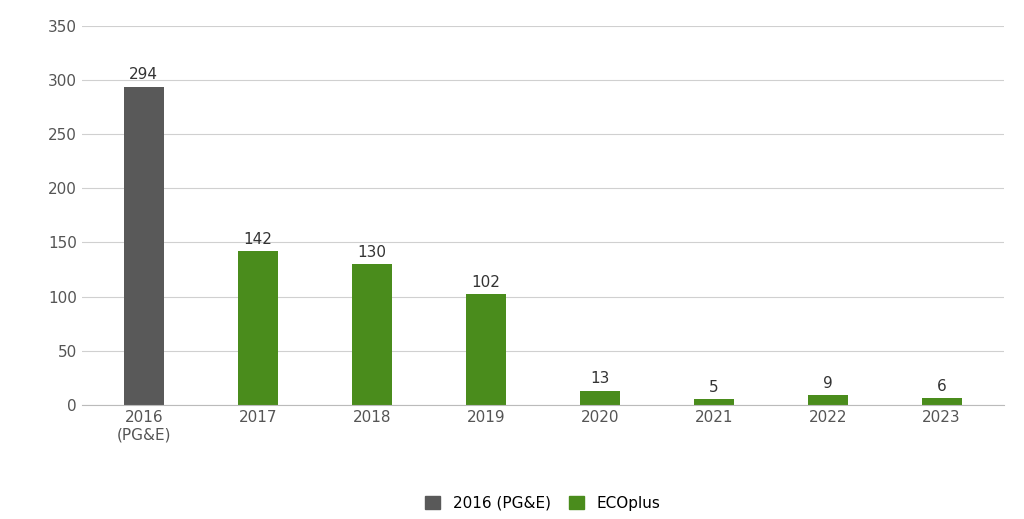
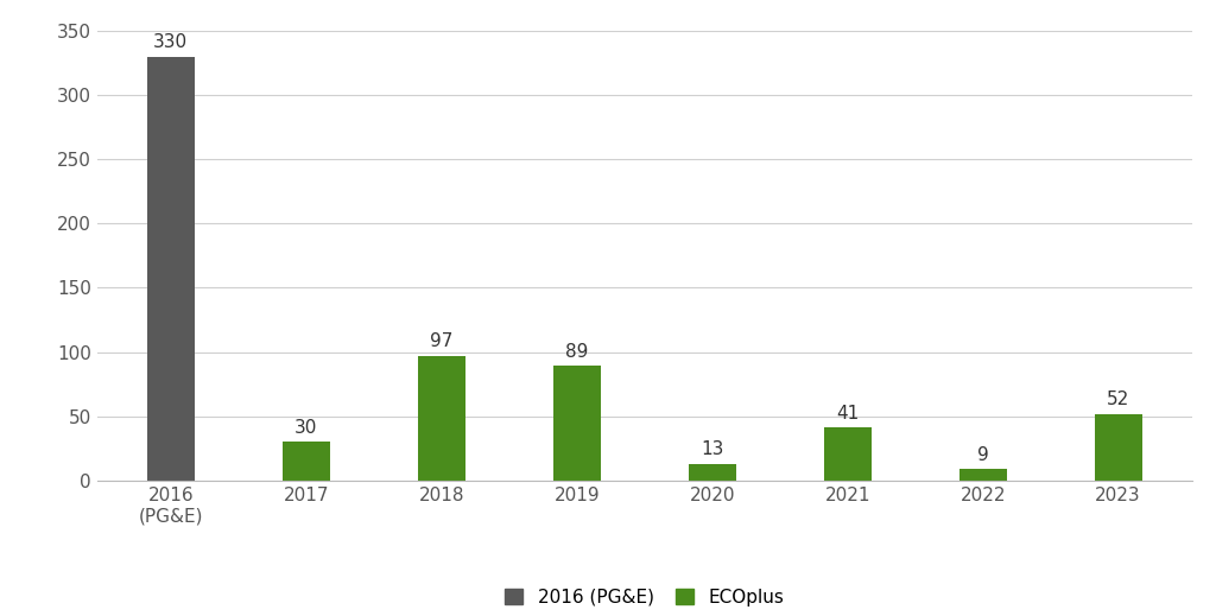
2016 (PG&E): 294 -> 330
2017: 142 -> 30
2018: 130 -> 97
2019: 102 -> 89
2021: 5 -> 41
2023: 6 -> 52
